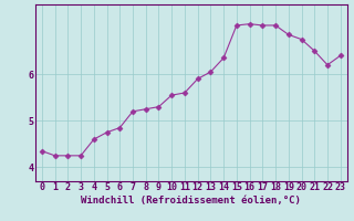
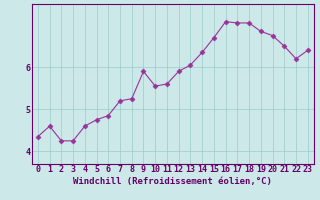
1: 4.25 -> 4.60
9: 5.30 -> 5.90
15: 7.05 -> 6.70
